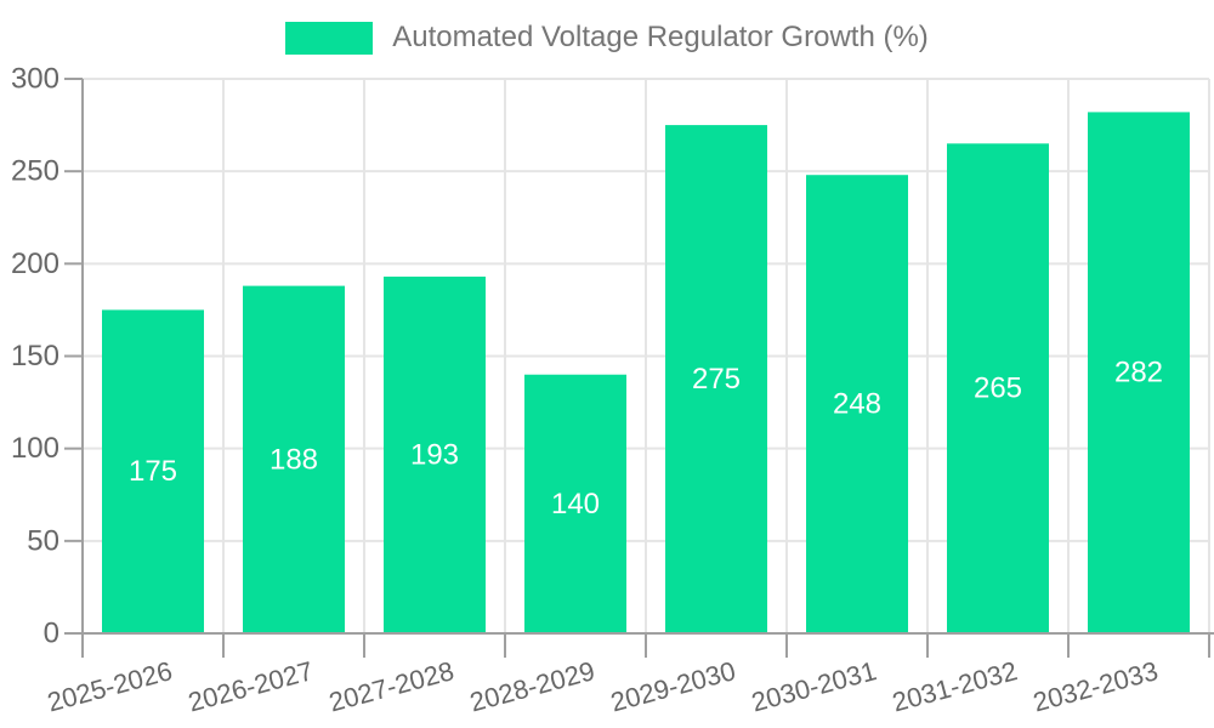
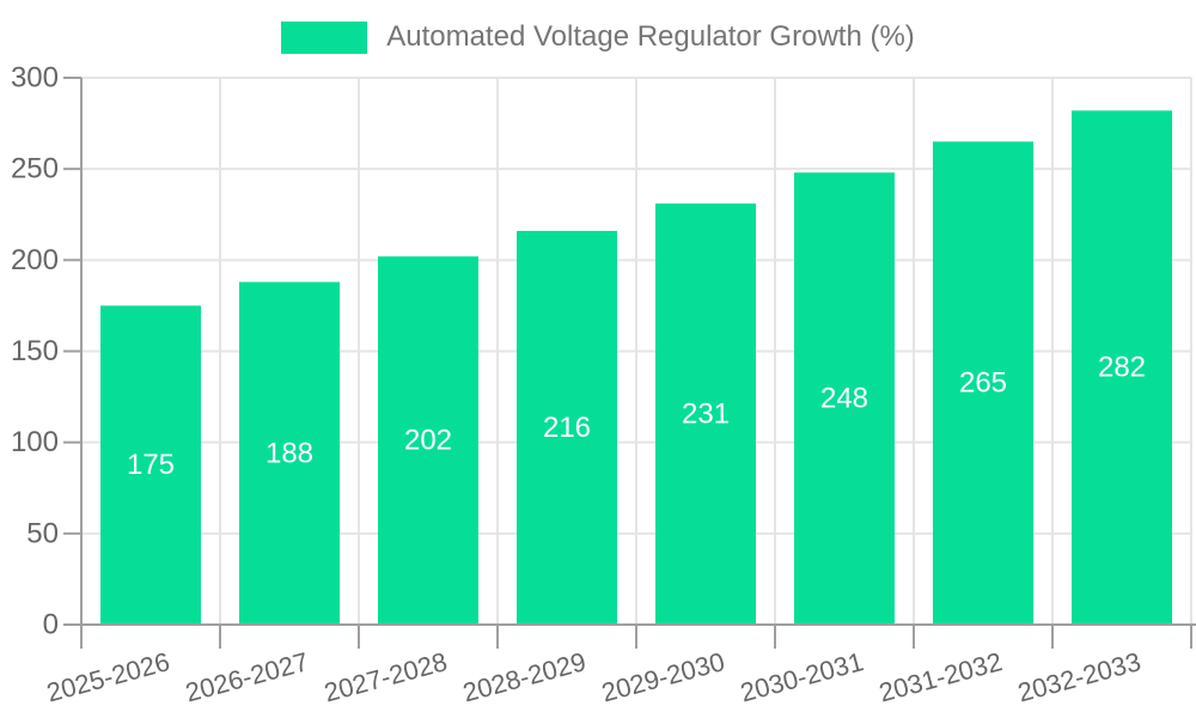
2027-2028: 193 -> 202
2028-2029: 140 -> 216
2029-2030: 275 -> 231
